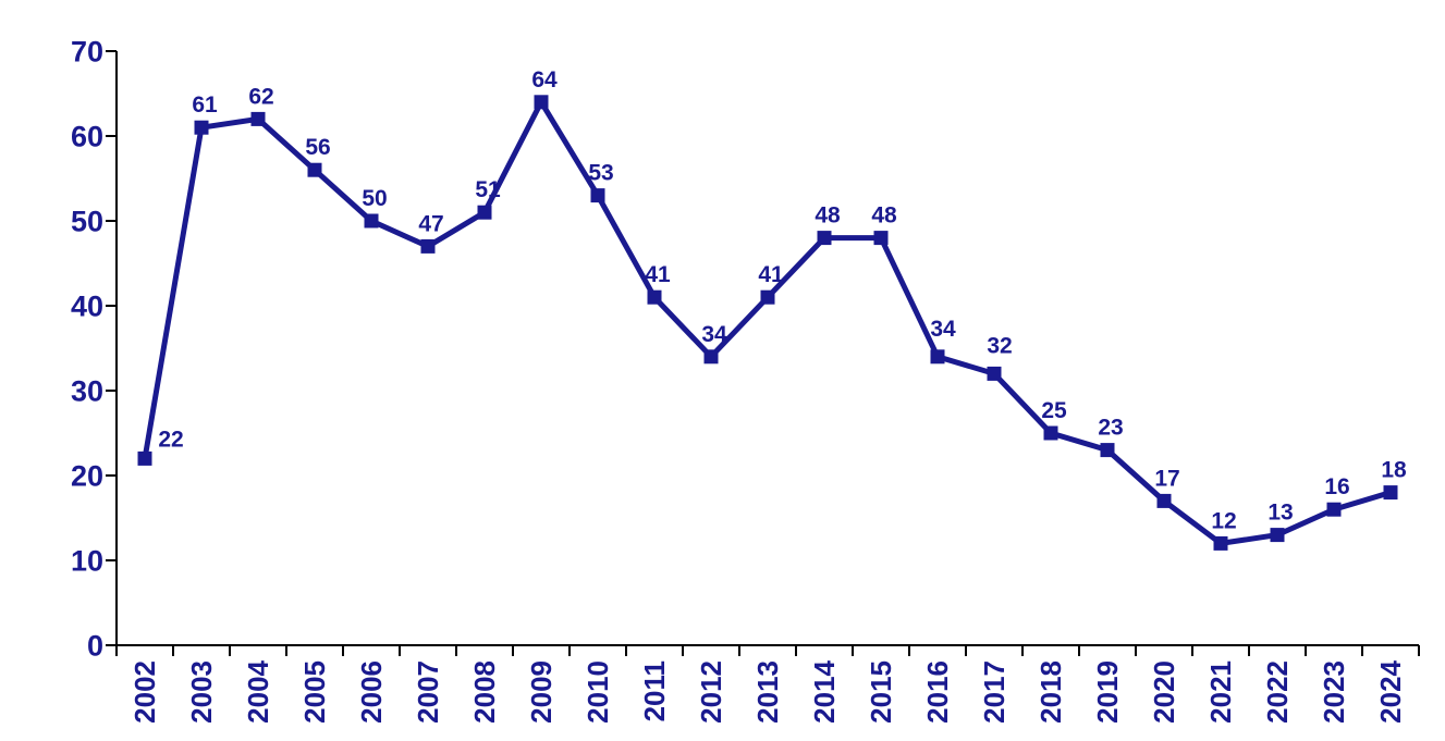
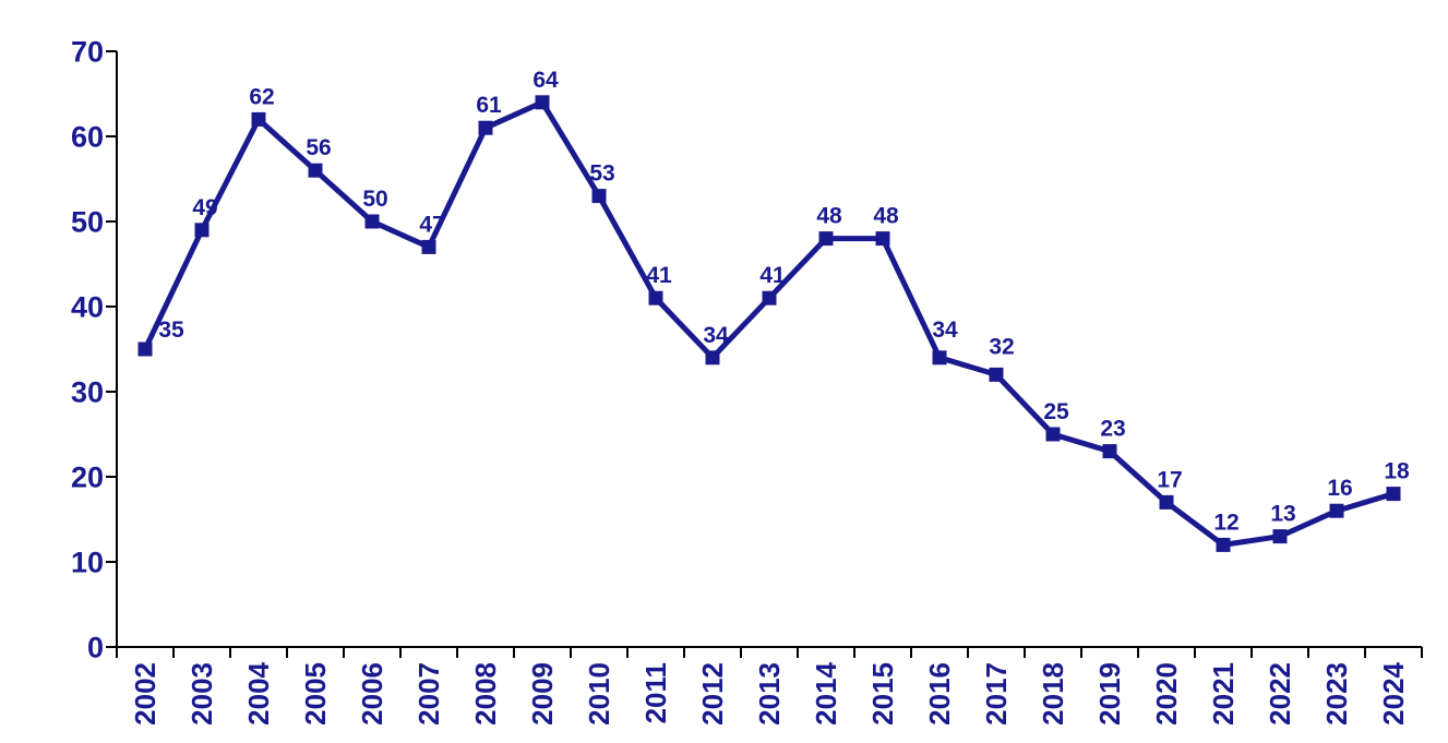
2002: 22 -> 35
2003: 61 -> 49
2008: 51 -> 61
